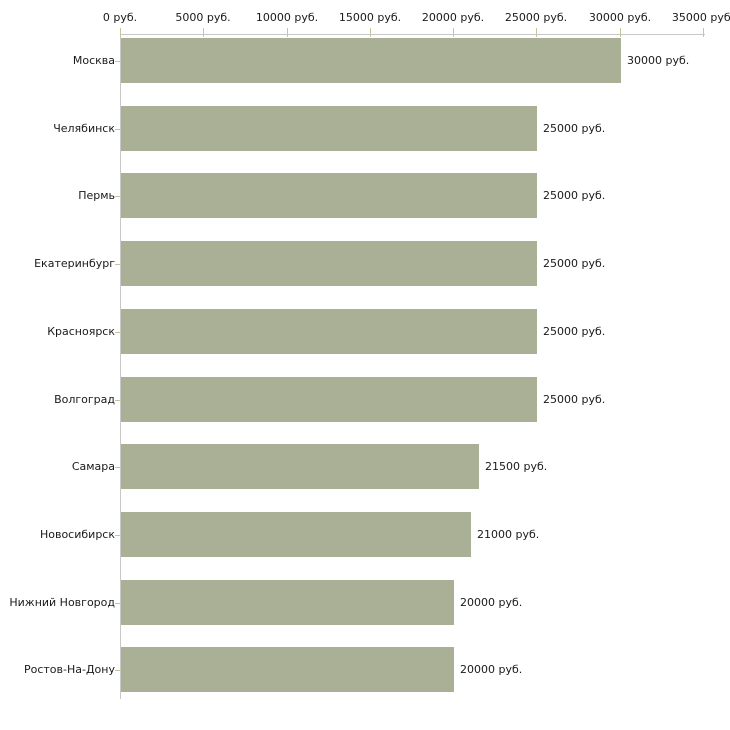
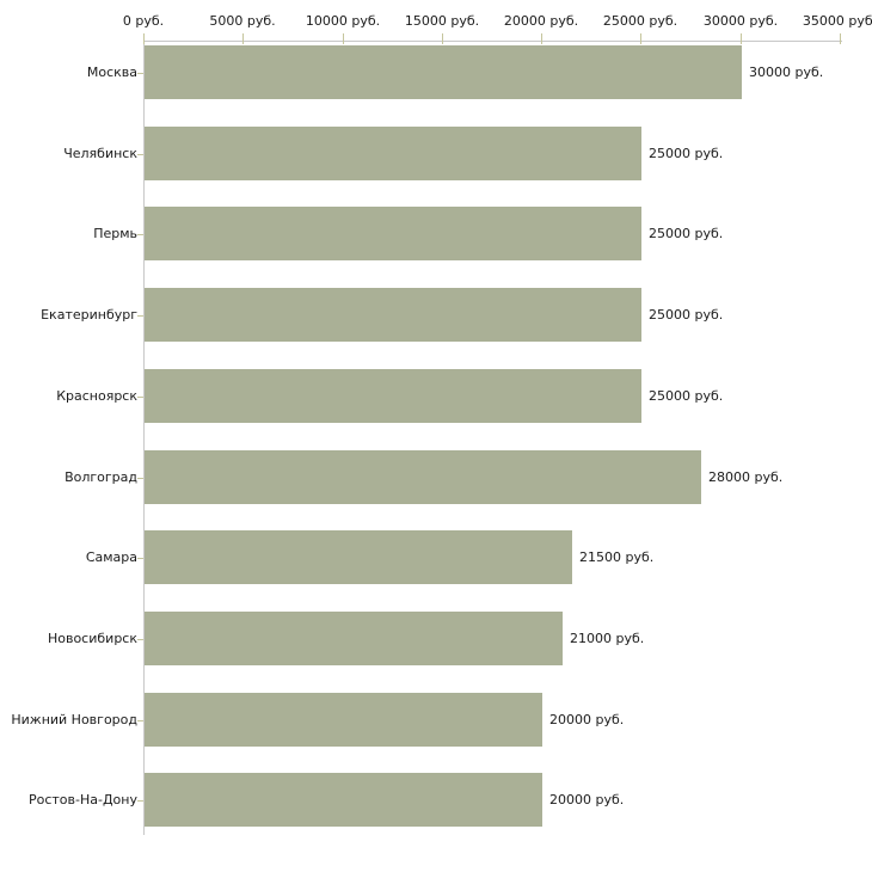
Волгоград: 25000 -> 28000
